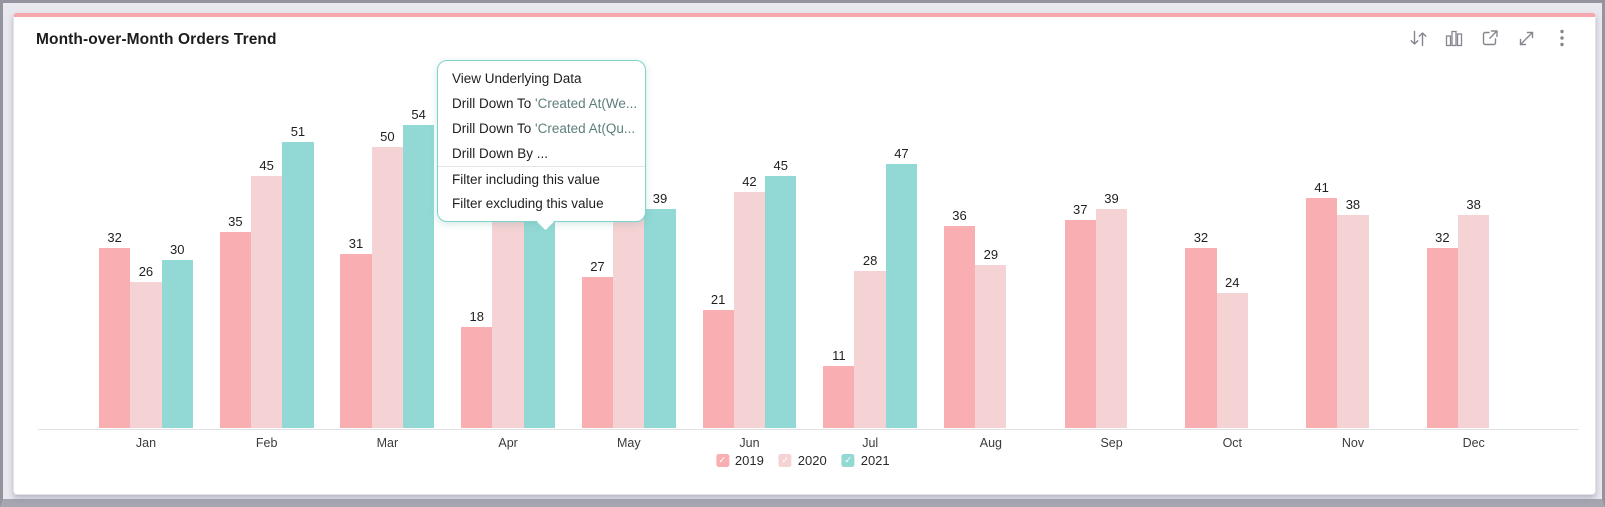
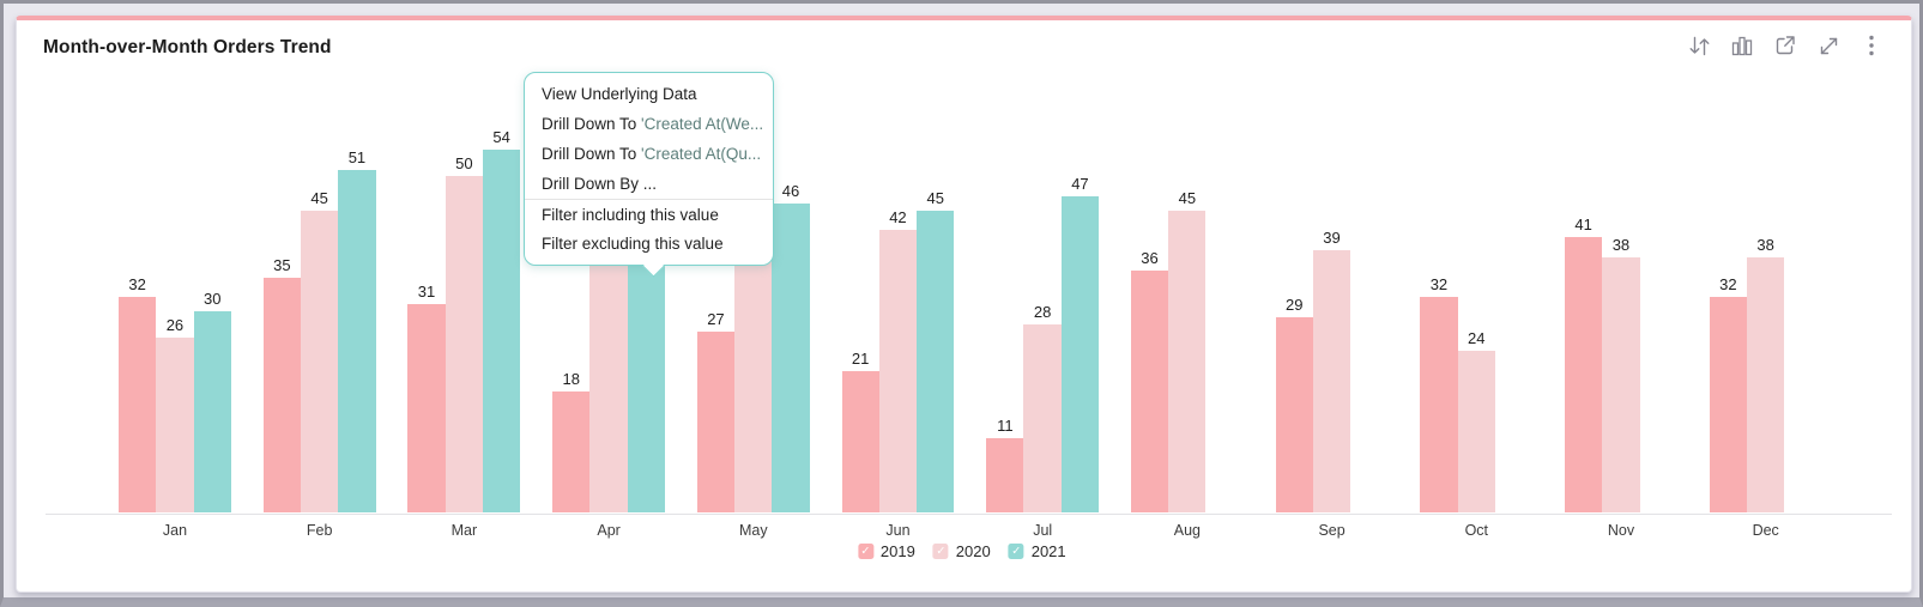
2021/May: 39 -> 46
2020/Aug: 29 -> 45
2019/Sep: 37 -> 29
